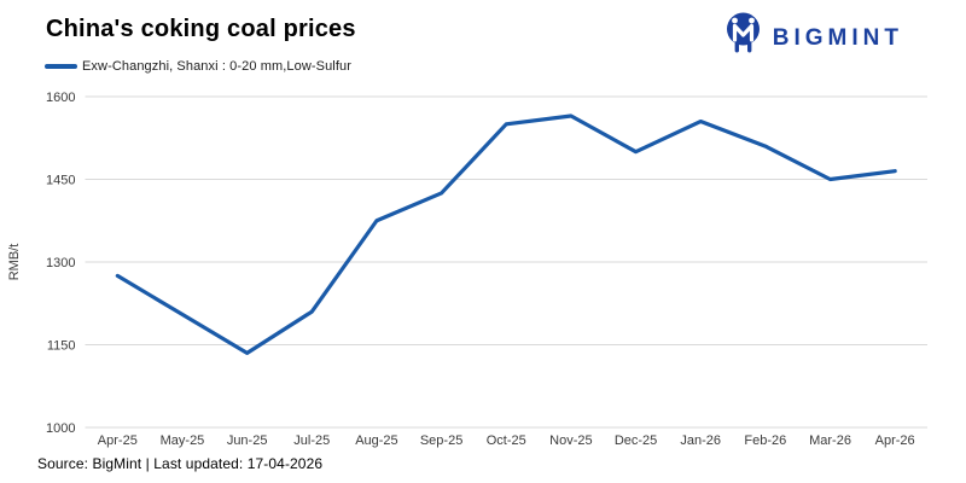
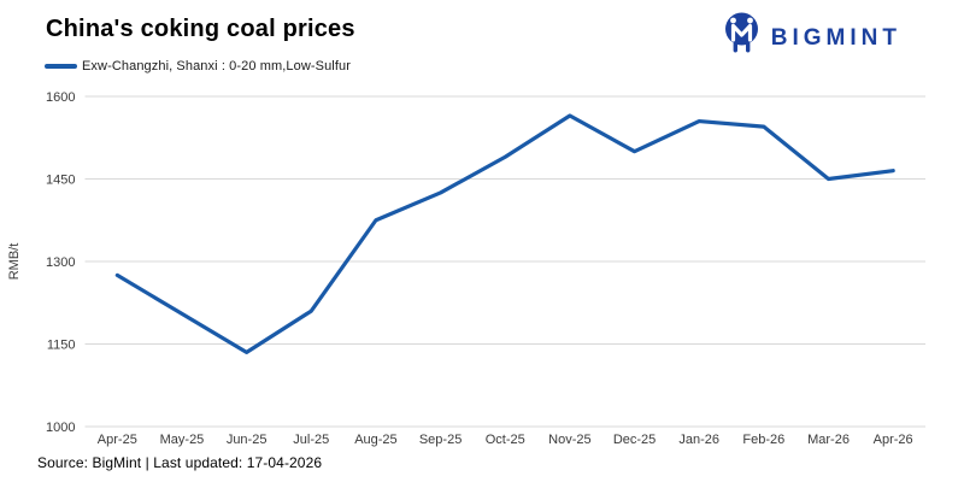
Oct-25: 1550 -> 1490
Feb-26: 1510 -> 1540
